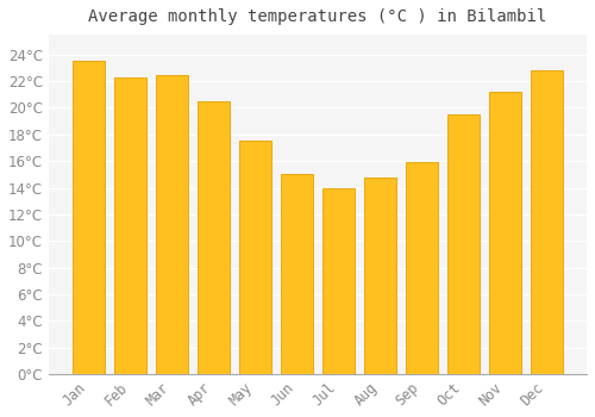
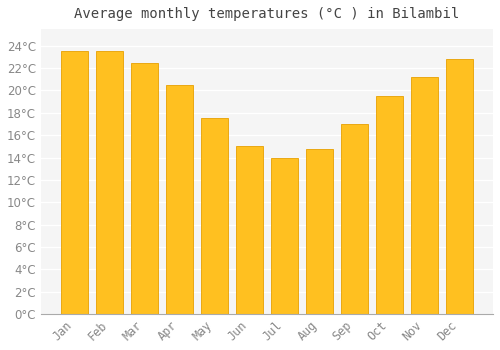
Feb: 22.3°C -> 23.5°C
Sep: 15.9°C -> 17.0°C
